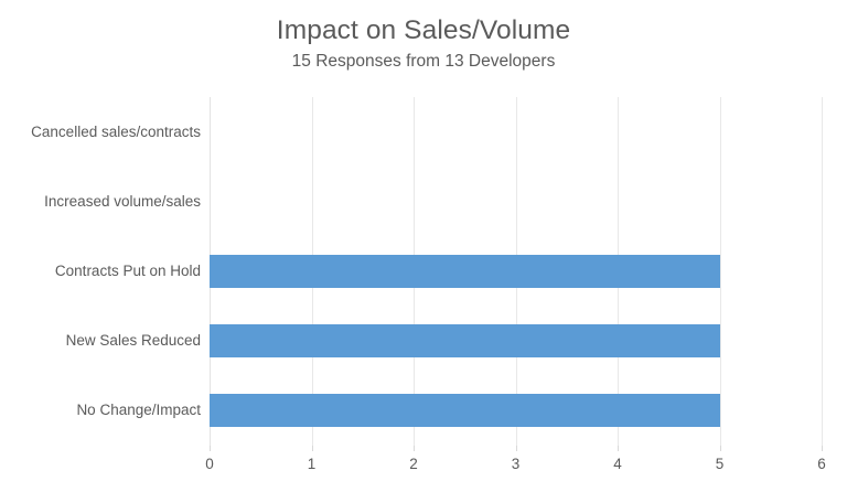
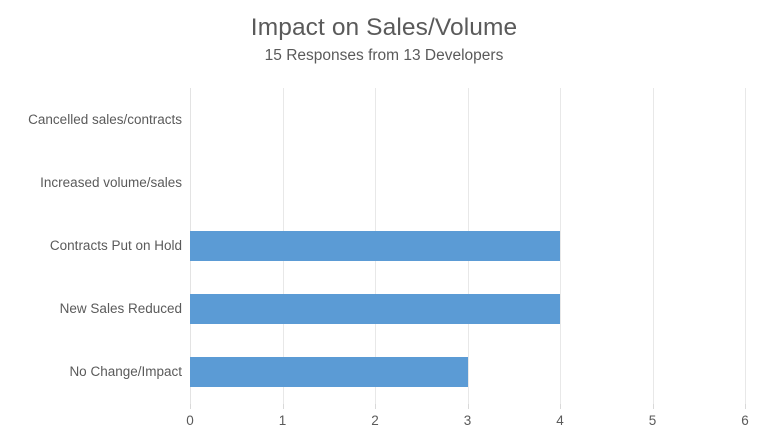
Contracts Put on Hold: 5 -> 4
New Sales Reduced: 5 -> 4
No Change/Impact: 5 -> 3
